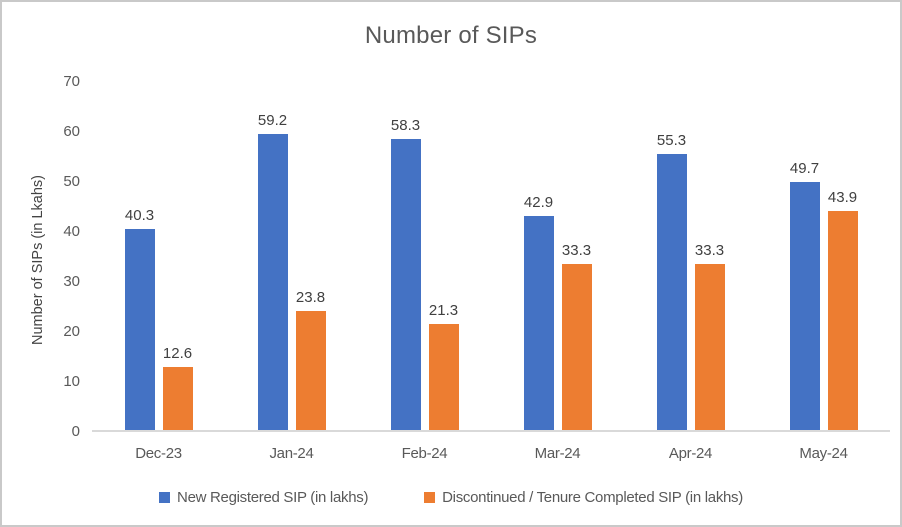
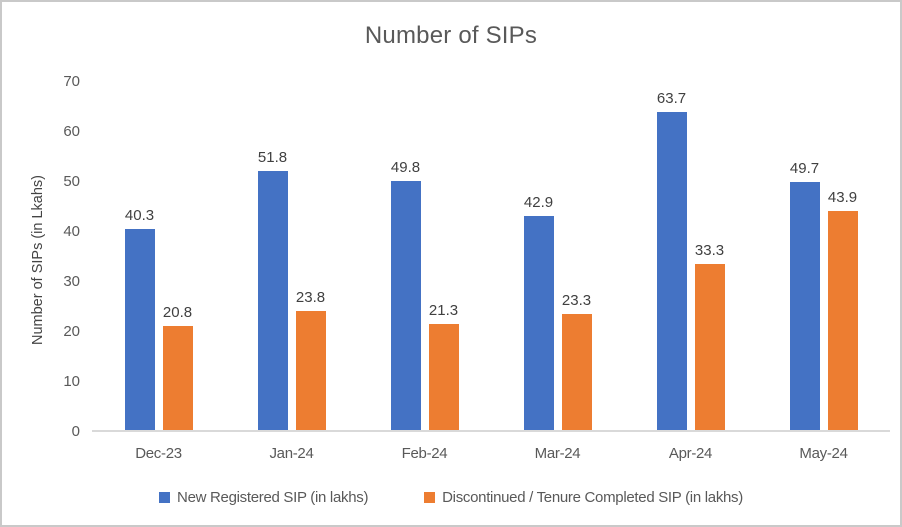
Discontinued / Tenure Completed SIP (in lakhs)/Dec-23: 12.6 -> 20.8
New Registered SIP (in lakhs)/Jan-24: 59.2 -> 51.8
New Registered SIP (in lakhs)/Feb-24: 58.3 -> 49.8
Discontinued / Tenure Completed SIP (in lakhs)/Mar-24: 33.3 -> 23.3
New Registered SIP (in lakhs)/Apr-24: 55.3 -> 63.7
